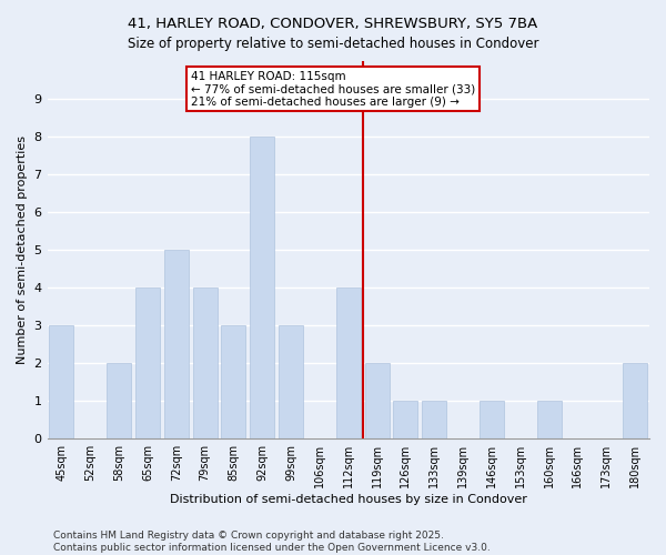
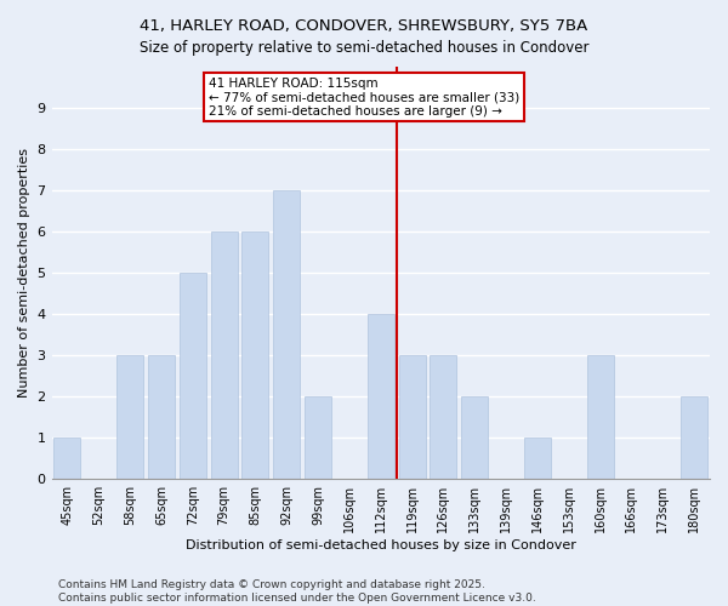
45sqm: 3 -> 1
58sqm: 2 -> 3
65sqm: 4 -> 3
79sqm: 4 -> 6
85sqm: 3 -> 6
92sqm: 8 -> 7
99sqm: 3 -> 2
119sqm: 2 -> 3
126sqm: 1 -> 3
133sqm: 1 -> 2
160sqm: 1 -> 3
